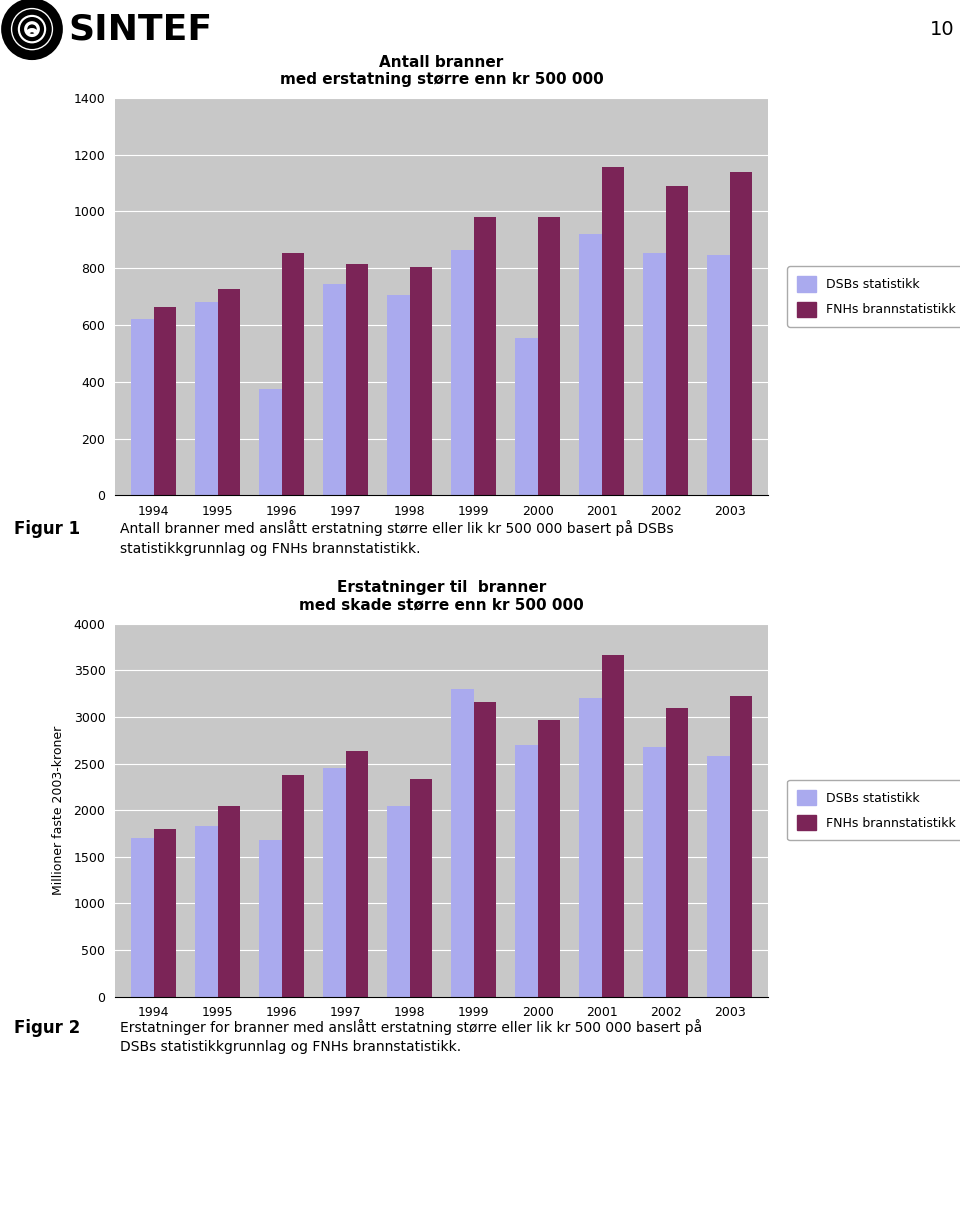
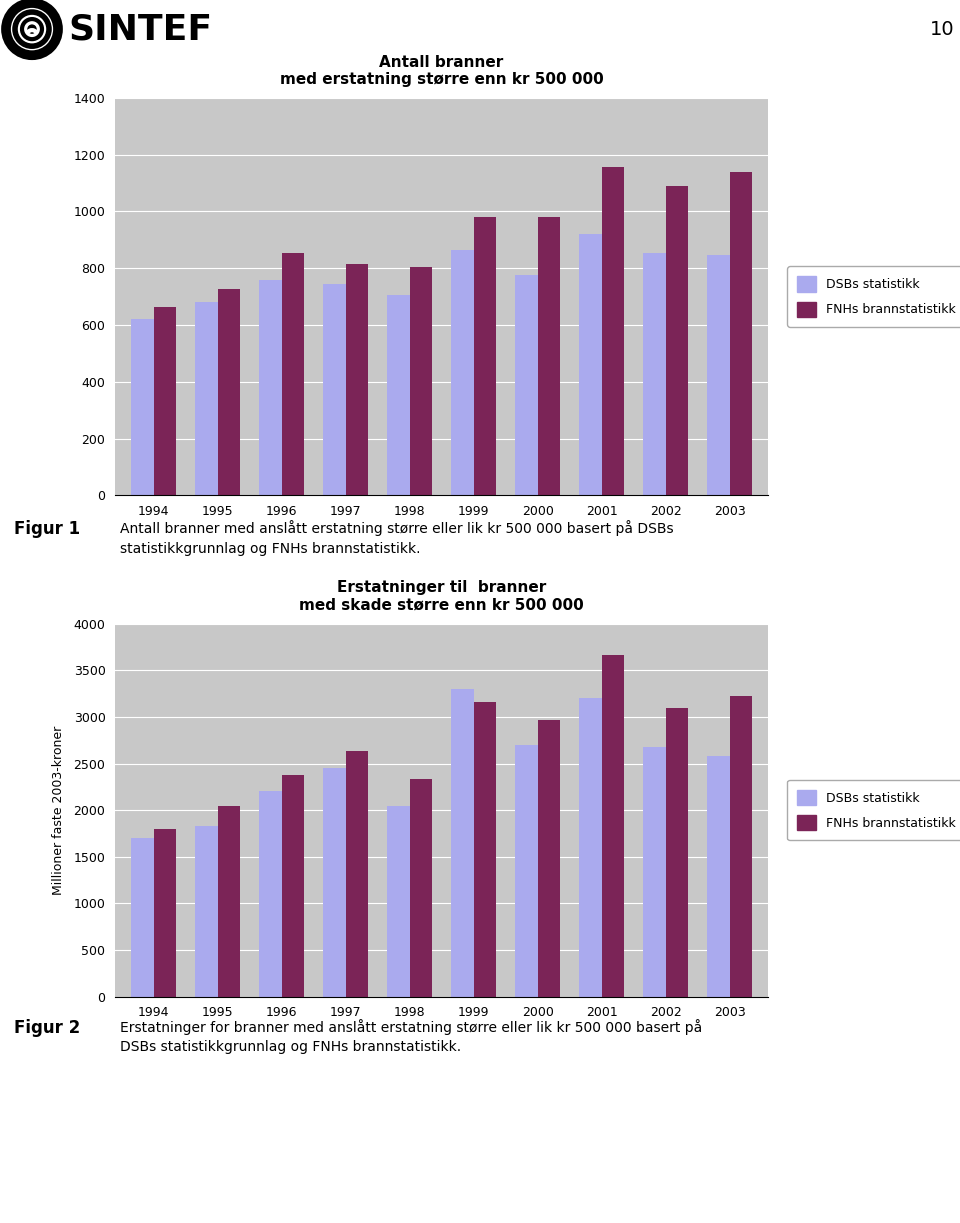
Antall branner med erstatning større enn kr 500 000/DSBs statistikk/1996: 375 -> 760
Antall branner med erstatning større enn kr 500 000/DSBs statistikk/2000: 555 -> 775
Erstatninger til branner med skade større enn kr 500 000/DSBs statistikk/1996: 1680 -> 2210
